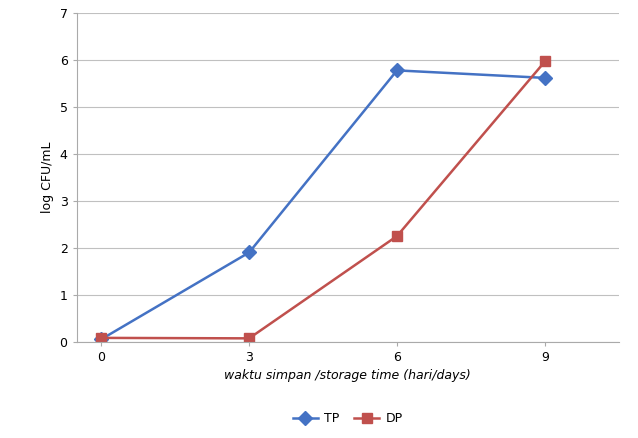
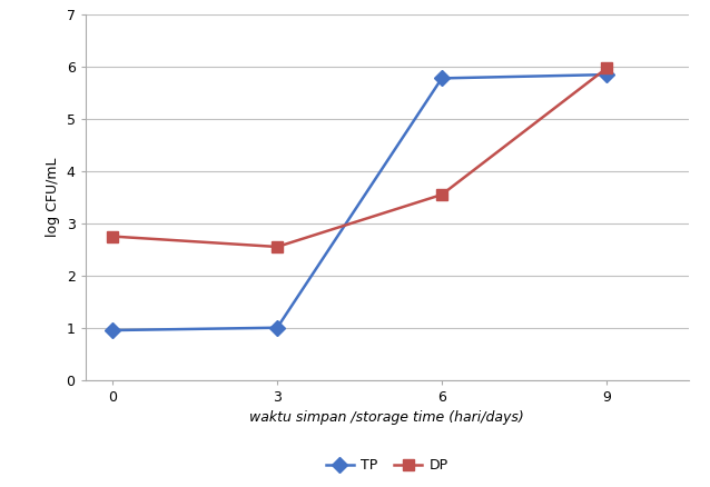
TP/0: 0.05 -> 0.95
DP/0: 0.08 -> 2.75
TP/3: 1.90 -> 1.00
DP/3: 0.07 -> 2.55
DP/6: 2.25 -> 3.55
TP/9: 5.62 -> 5.85
